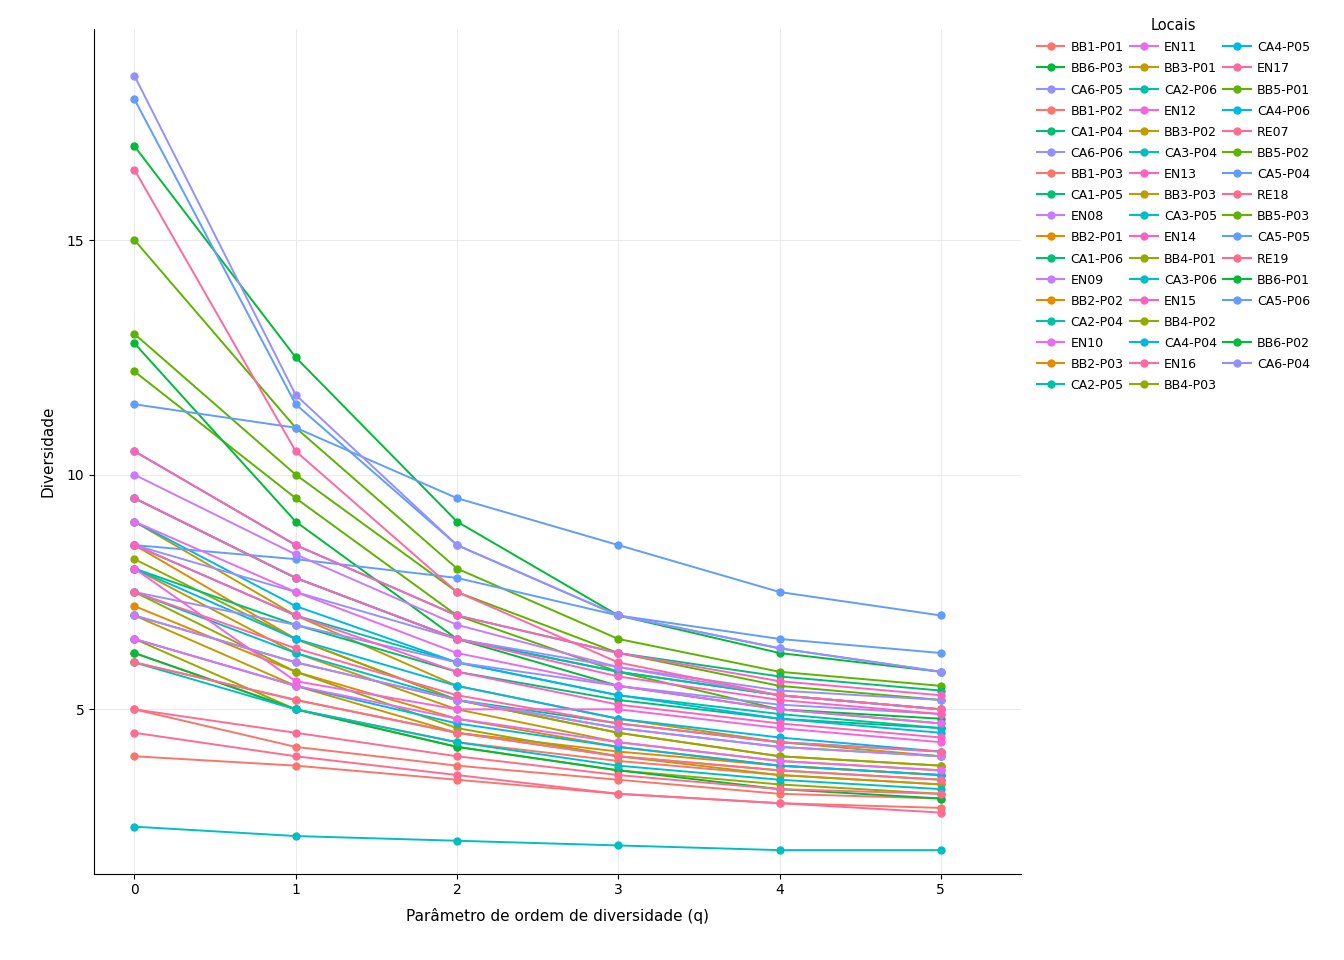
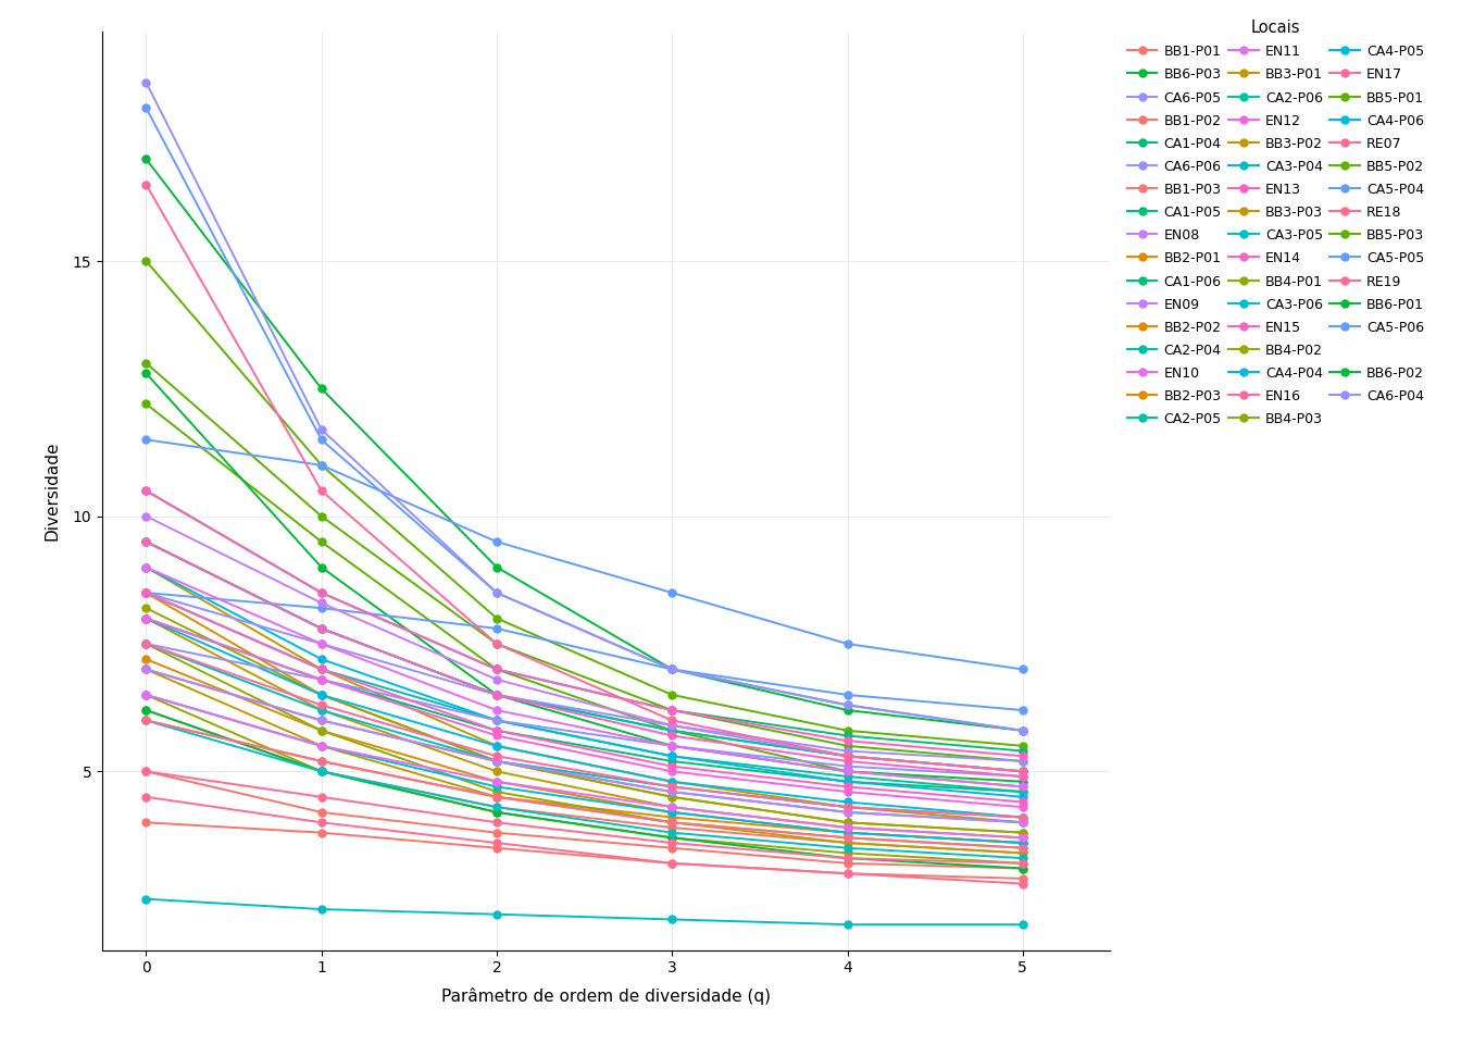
EN12/1: 5.6 -> 6.8
EN12/2: 5.0 -> 5.7
